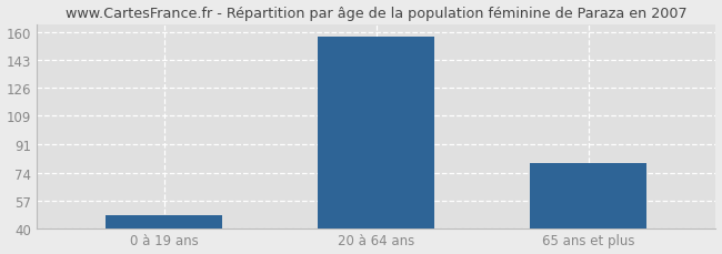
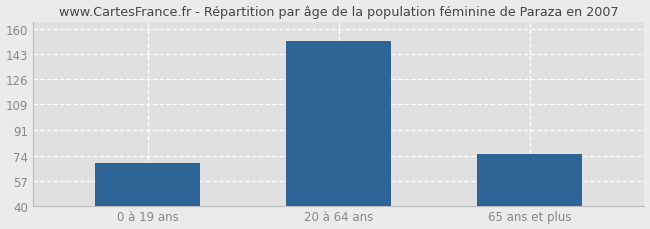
0 à 19 ans: 48 -> 69
20 à 64 ans: 157 -> 152
65 ans et plus: 80 -> 75
